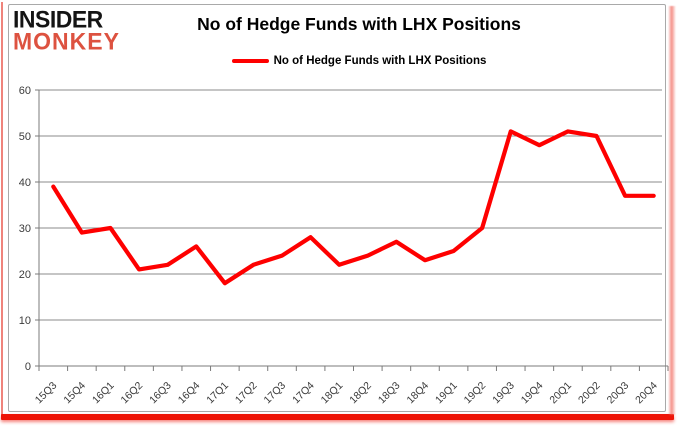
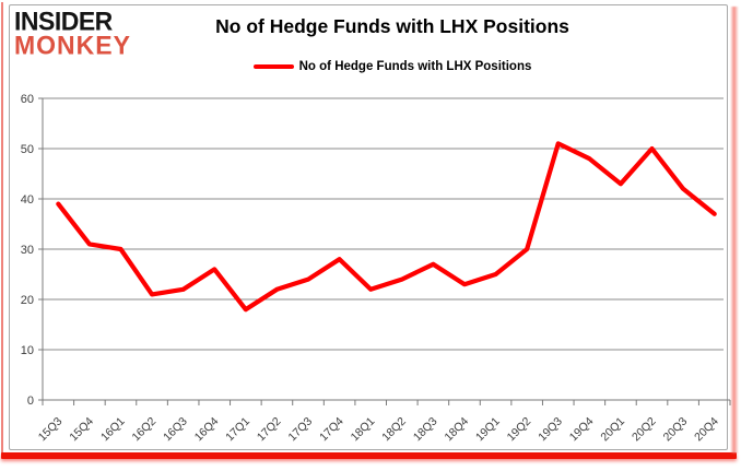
15Q4: 29 -> 31
20Q1: 51 -> 43
20Q3: 37 -> 42
